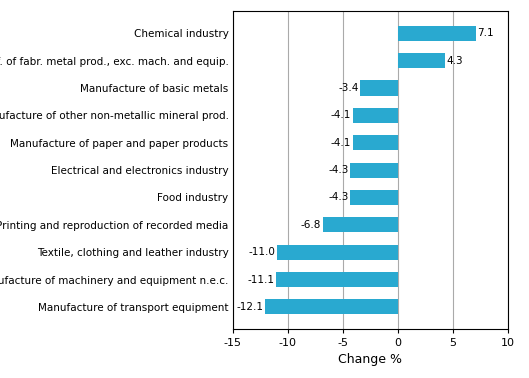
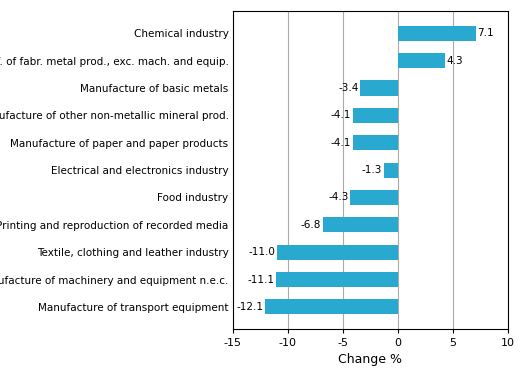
Electrical and electronics industry: -4.3 -> -1.3
